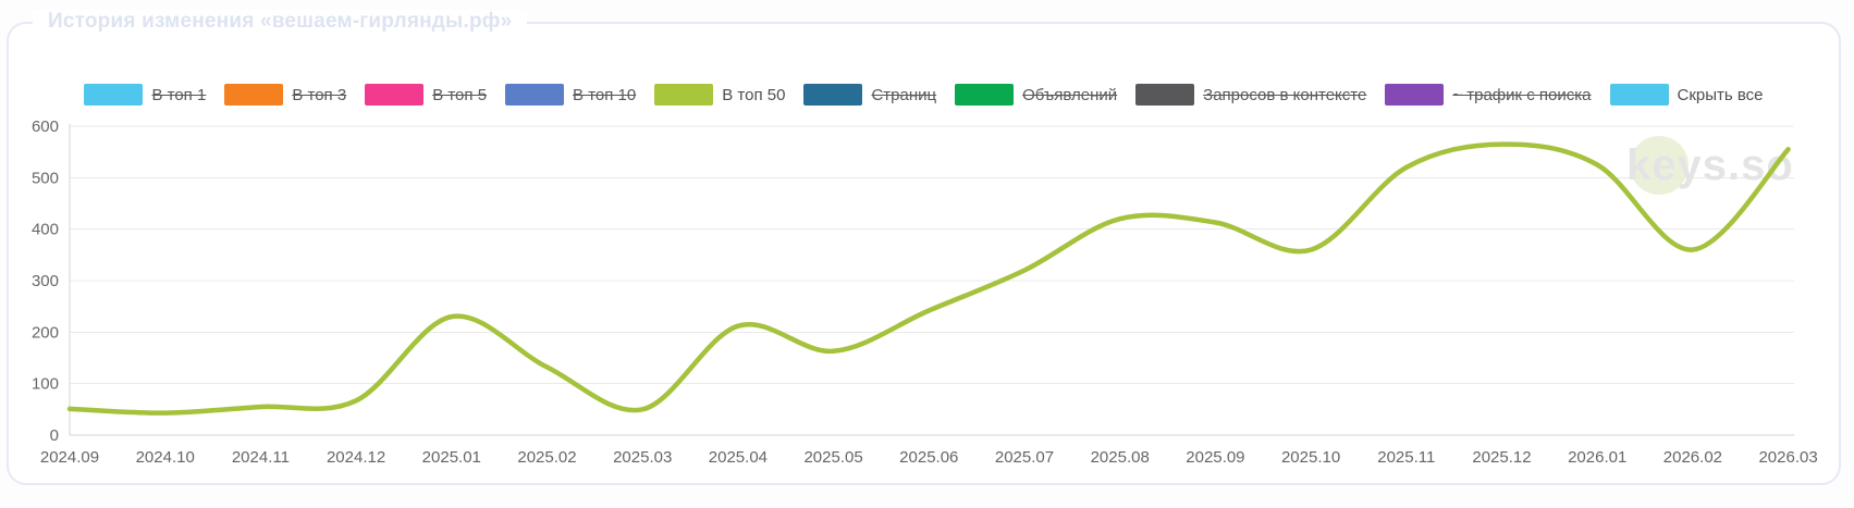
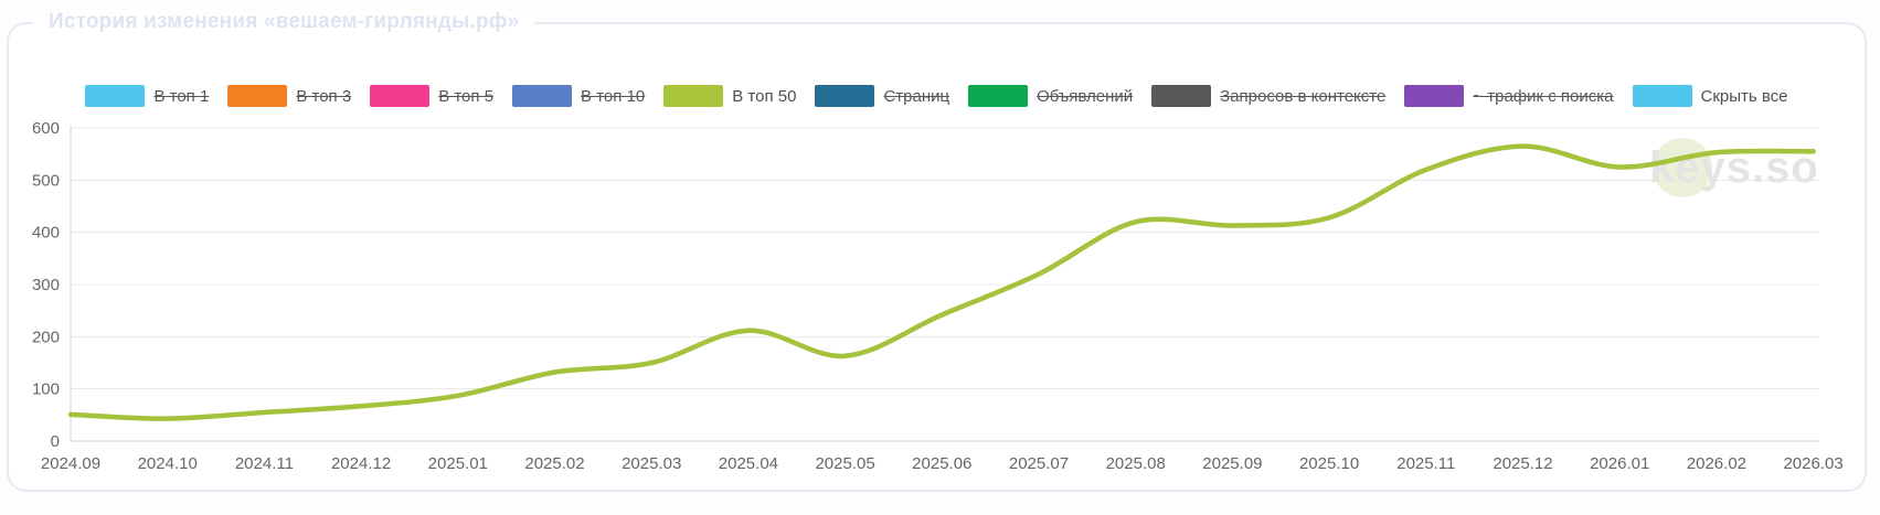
2025.01: 230 -> 90
2025.03: 50 -> 150
2025.10: 360 -> 430
2026.02: 360 -> 550
